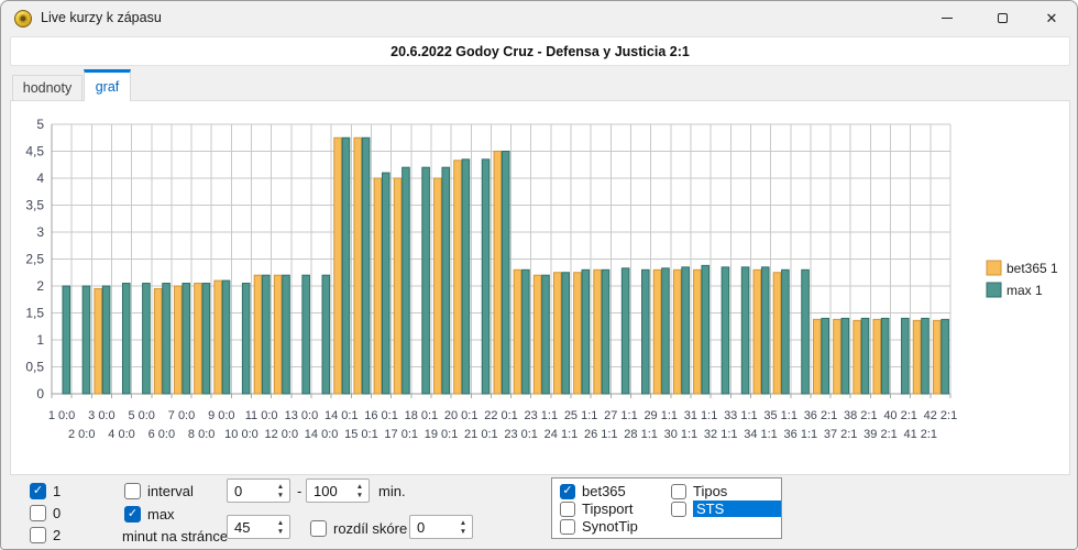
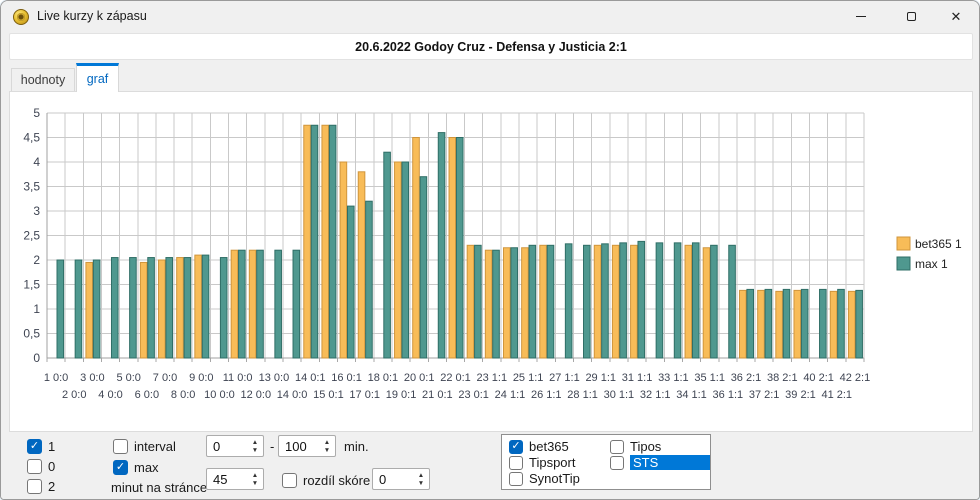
max 1/16 0:1: 4.1 -> 3.1
bet365 1/17 0:1: 4.0 -> 3.8
max 1/17 0:1: 4.2 -> 3.2
max 1/19 0:1: 4.2 -> 4.0
bet365 1/20 0:1: 4.3 -> 4.5
max 1/20 0:1: 4.3 -> 3.7
max 1/21 0:1: 4.3 -> 4.6
